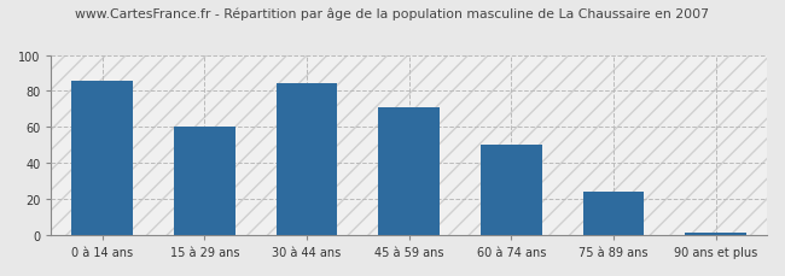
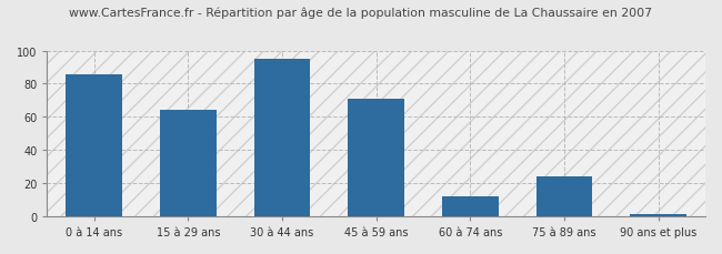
15 à 29 ans: 60 -> 64
30 à 44 ans: 84 -> 95
60 à 74 ans: 50 -> 12
